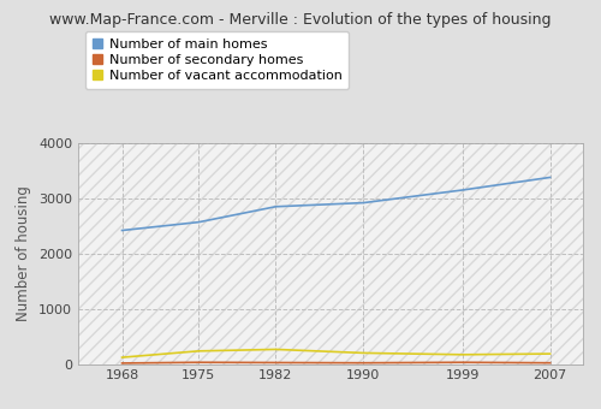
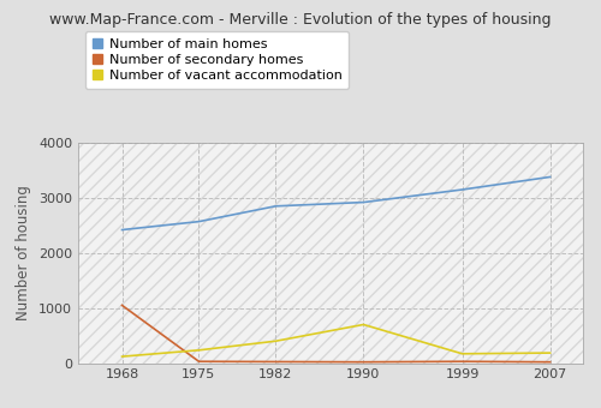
Number of secondary homes/1968: 20 -> 1050
Number of vacant accommodation/1982: 260 -> 400
Number of vacant accommodation/1990: 200 -> 700
